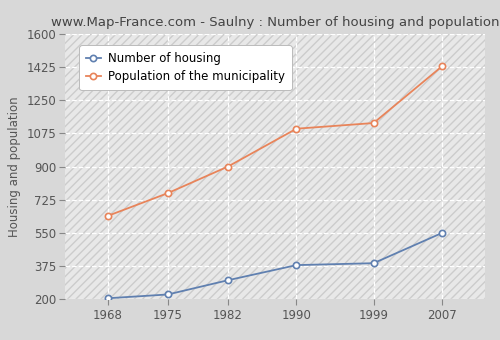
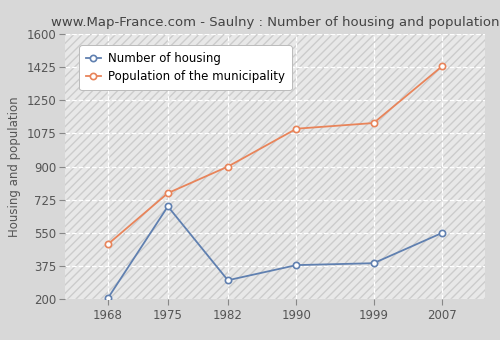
Population of the municipality/1968: 640 -> 490
Number of housing/1975: 220 -> 690
